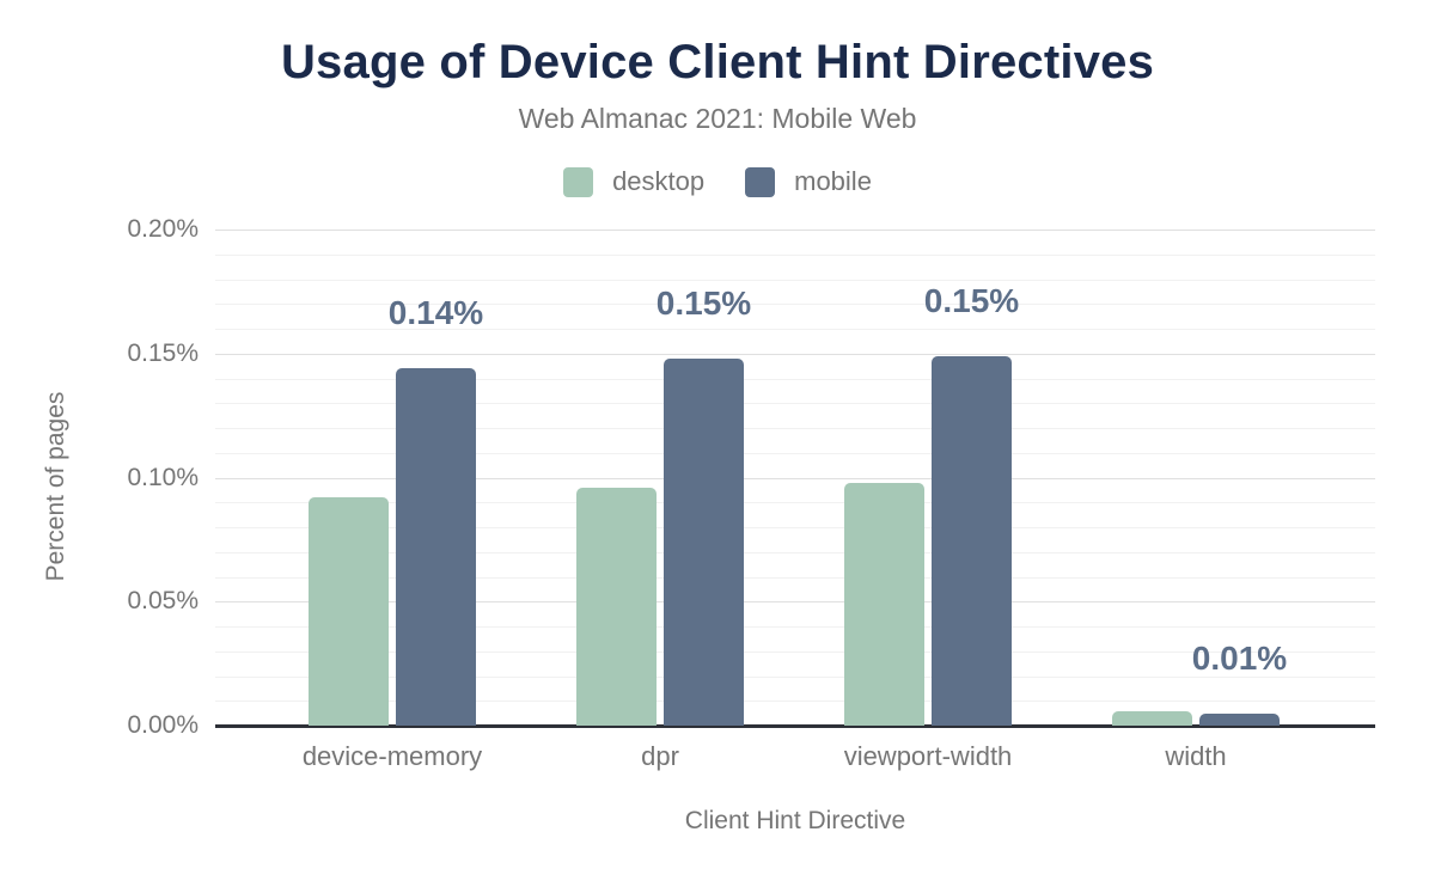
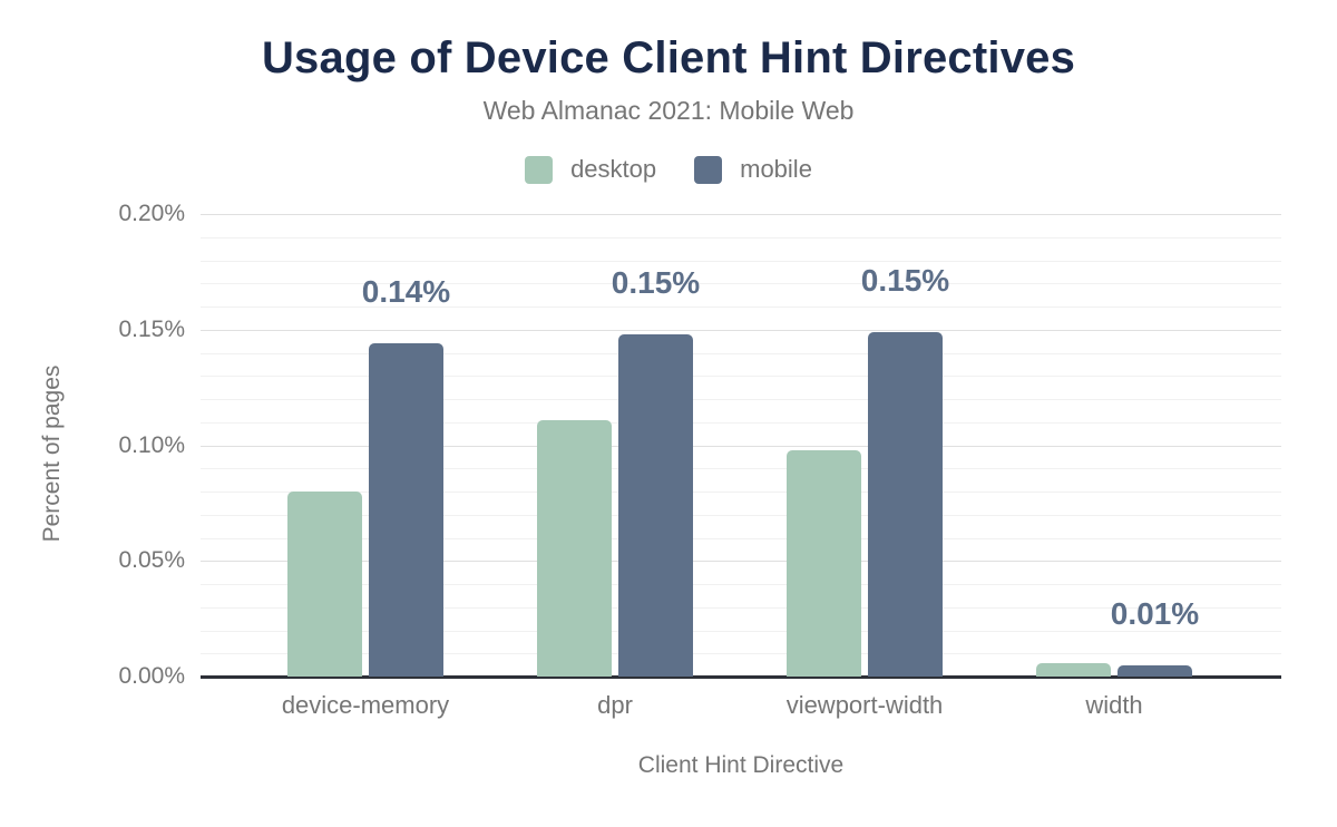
desktop/device-memory: 0.092% -> 0.080%
desktop/dpr: 0.096% -> 0.111%
